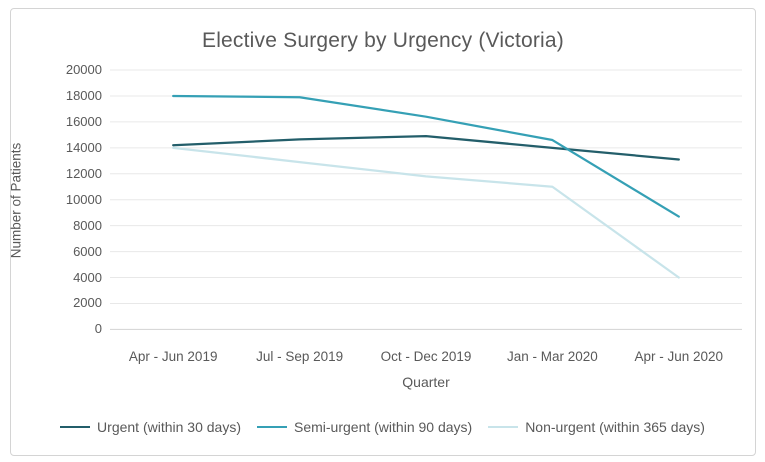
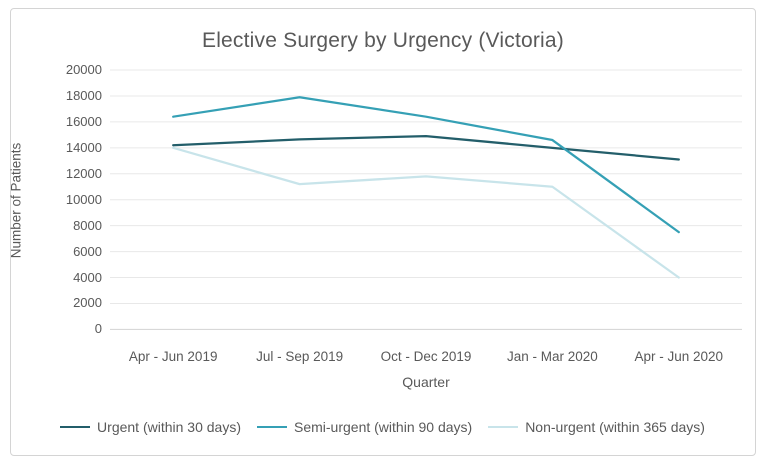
Semi-urgent (within 90 days)/Apr - Jun 2019: 18000 -> 16400
Non-urgent (within 365 days)/Jul - Sep 2019: 12900 -> 11200
Semi-urgent (within 90 days)/Apr - Jun 2020: 8700 -> 7500
